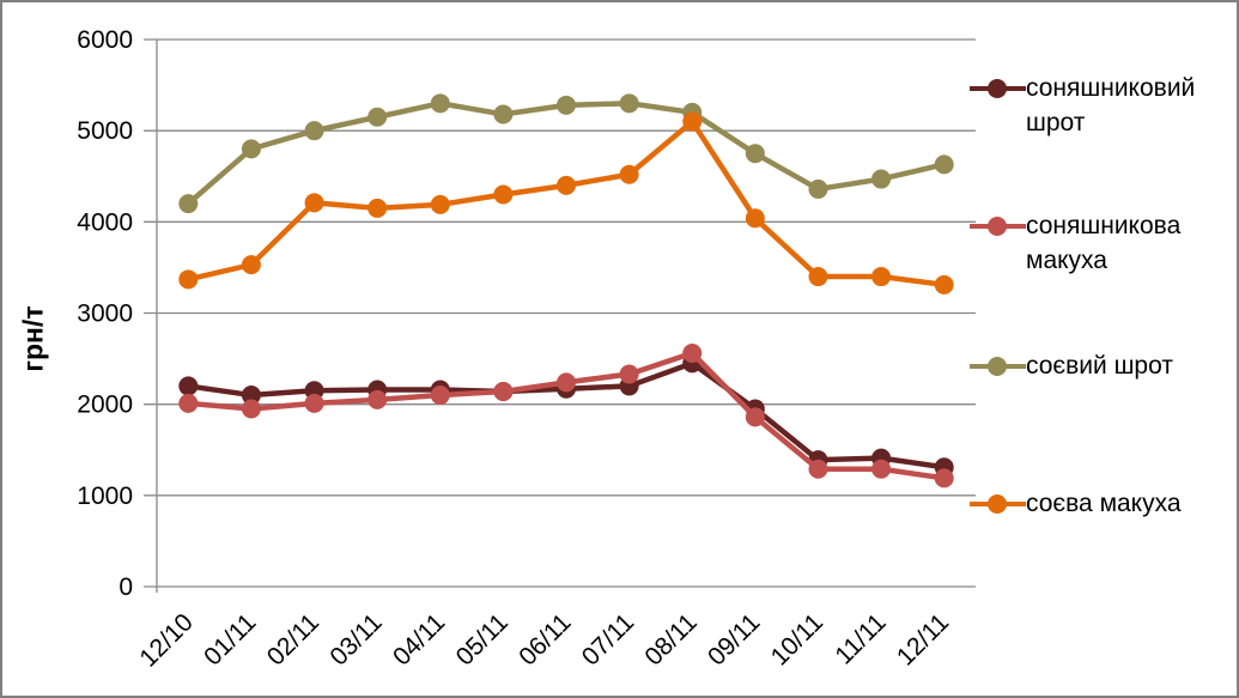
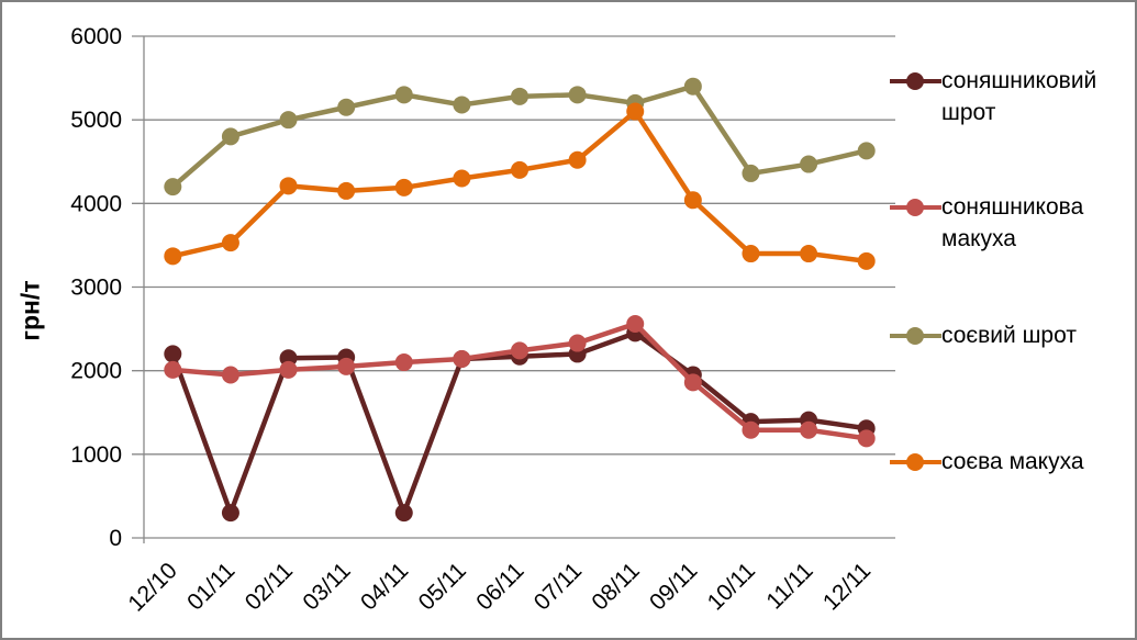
соняшниковий шрот/01/11: 2100 -> 300
соняшниковий шрот/04/11: 2200 -> 300
соєвий шрот/09/11: 4800 -> 5400
